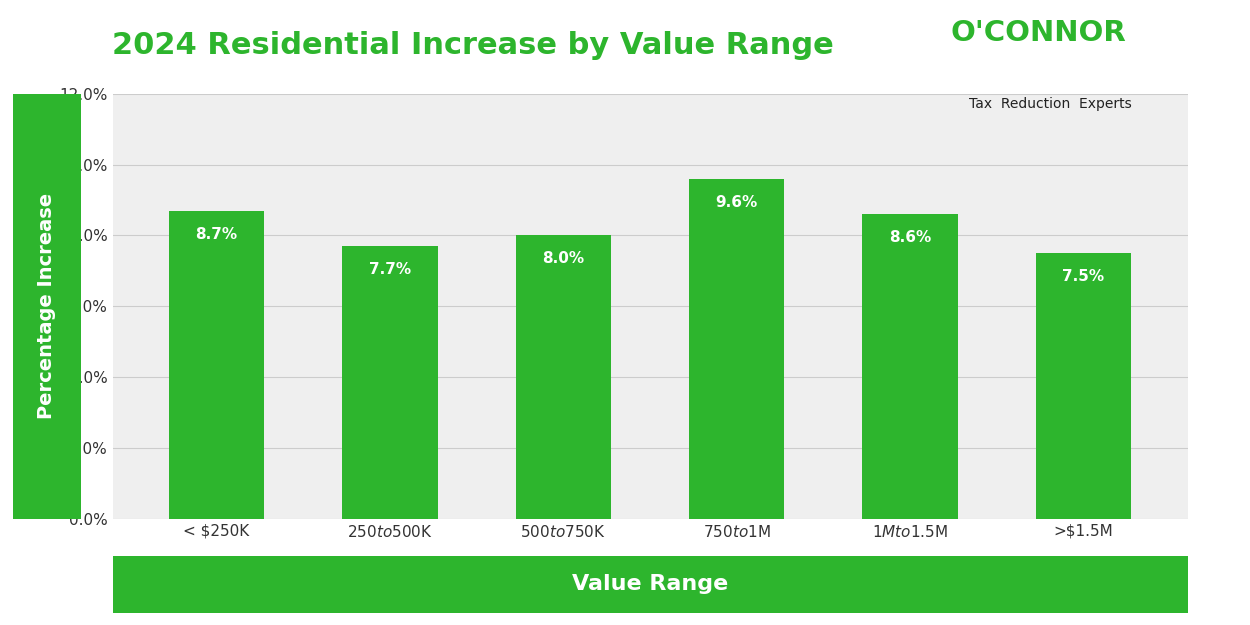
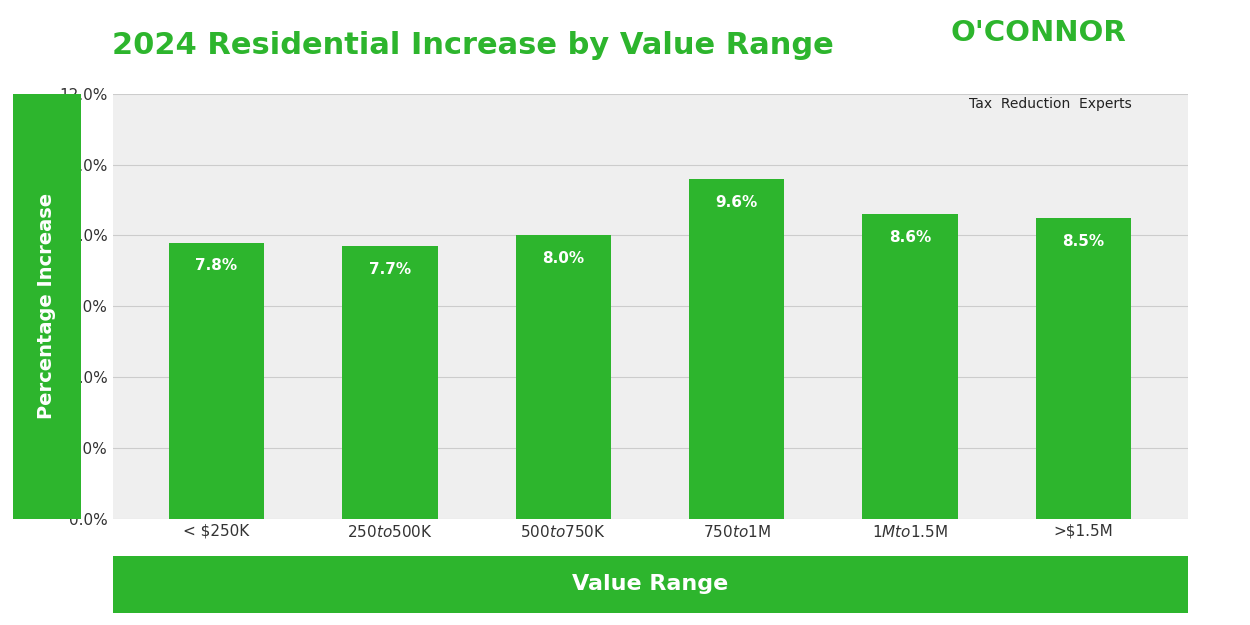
< $250K: 8.7% -> 7.8%
>$1.5M: 7.5% -> 8.5%
